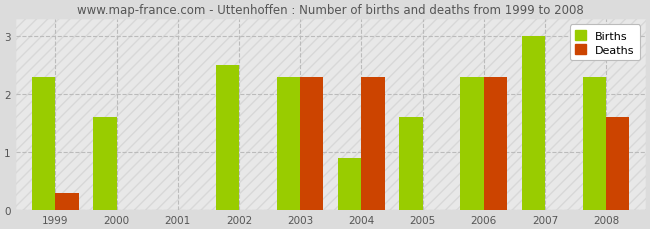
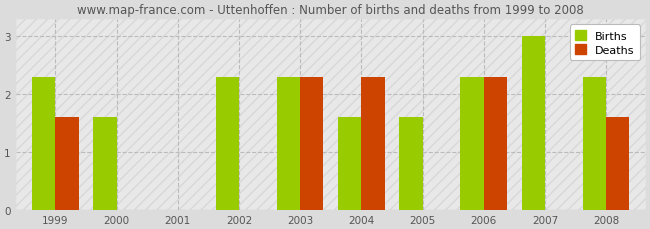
Deaths/1999: 0.3 -> 1.6
Births/2002: 2.5 -> 2.3
Births/2004: 0.9 -> 1.6
